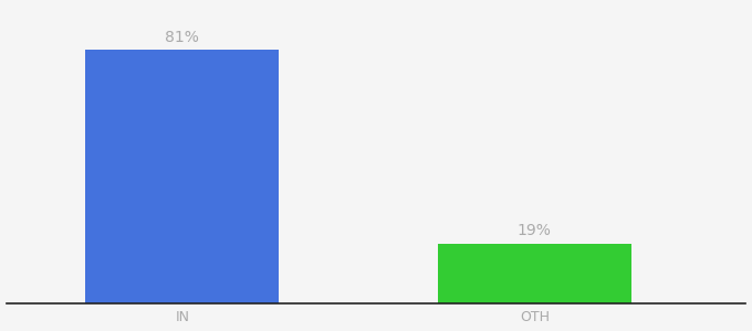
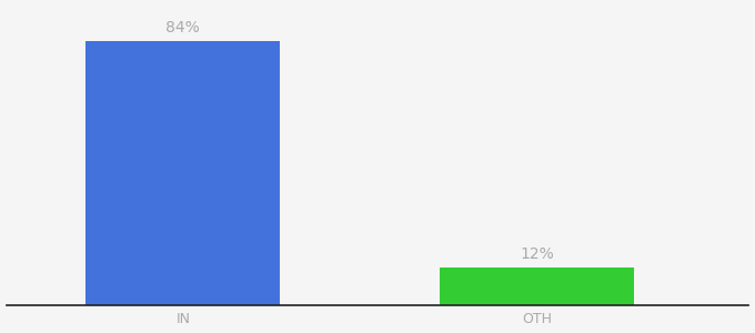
IN: 81% -> 84%
OTH: 19% -> 12%
